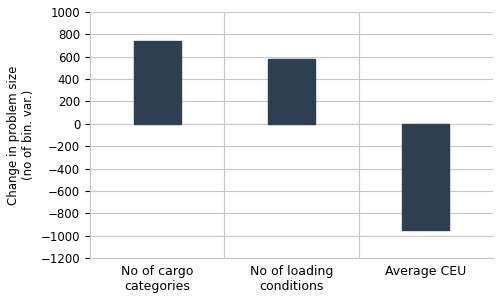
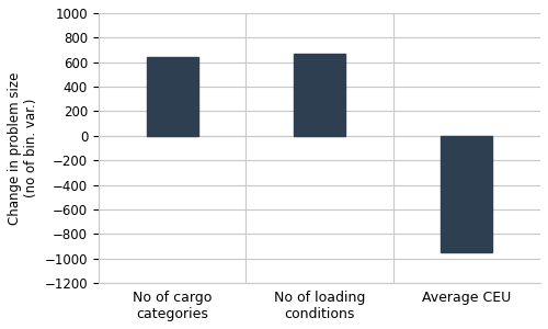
No of cargo categories: 740 -> 640
No of loading conditions: 580 -> 670
